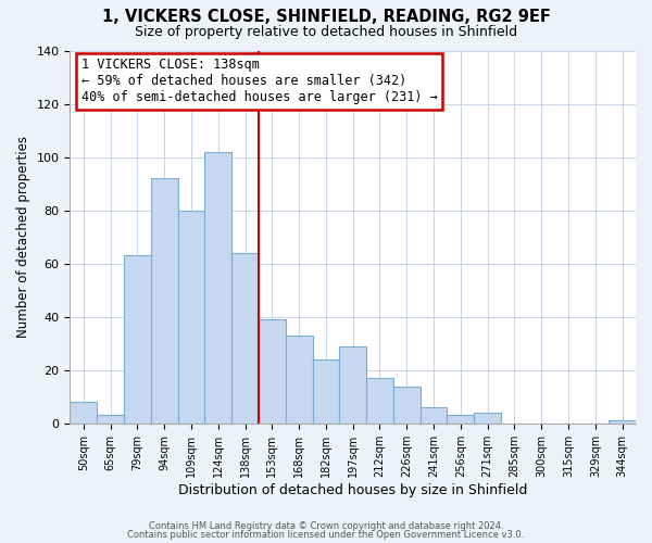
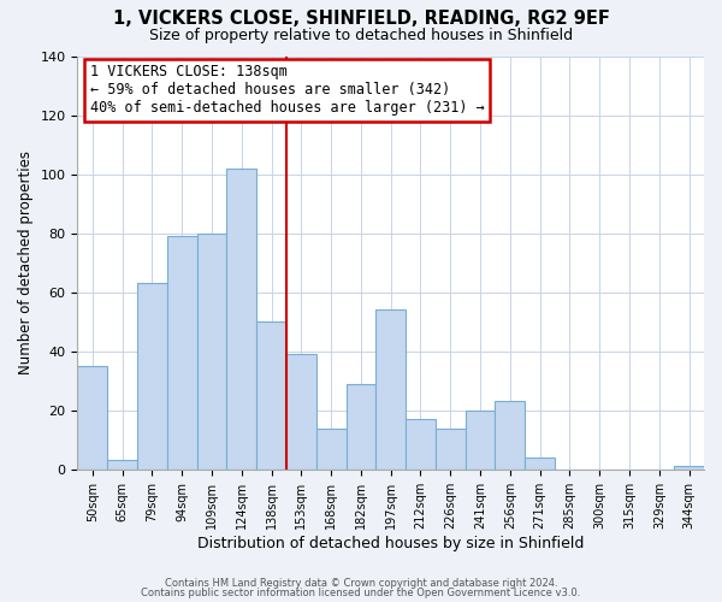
50sqm: 8 -> 35
94sqm: 92 -> 79
138sqm: 64 -> 50
168sqm: 33 -> 14
182sqm: 24 -> 29
197sqm: 29 -> 54
241sqm: 6 -> 20
256sqm: 3 -> 23
